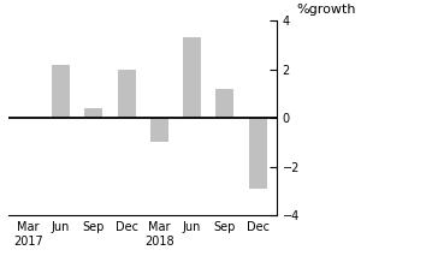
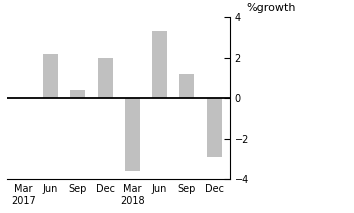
Mar 2018: -1.0 -> -3.6
